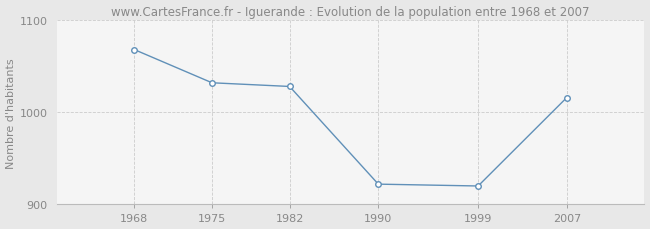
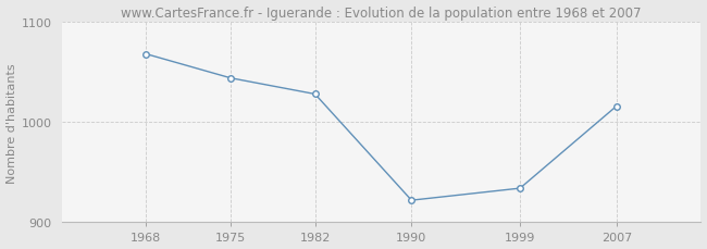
1975: 1032 -> 1044
1999: 920 -> 934
